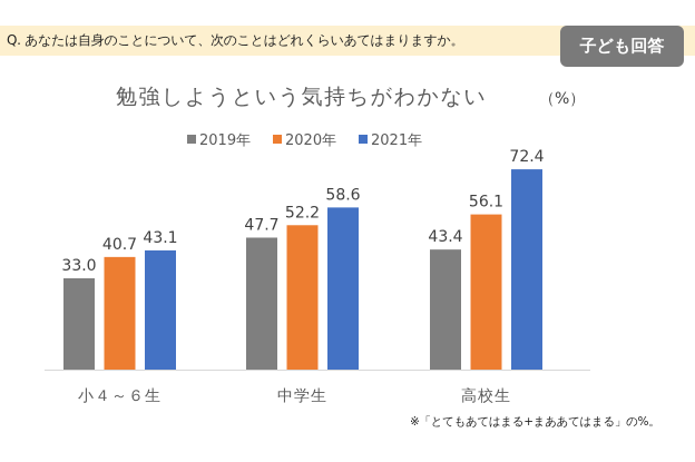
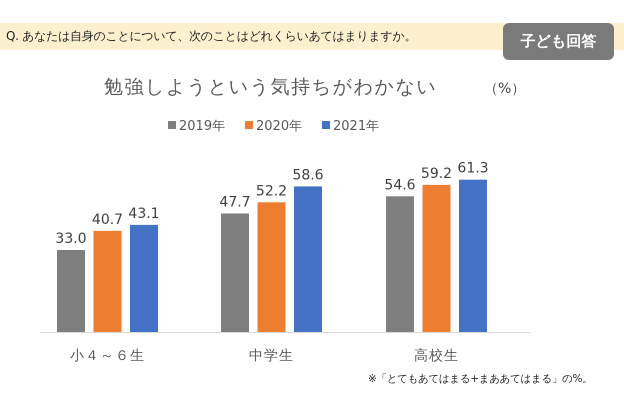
2019年/高校生: 43.4 -> 54.6
2020年/高校生: 56.1 -> 59.2
2021年/高校生: 72.4 -> 61.3
